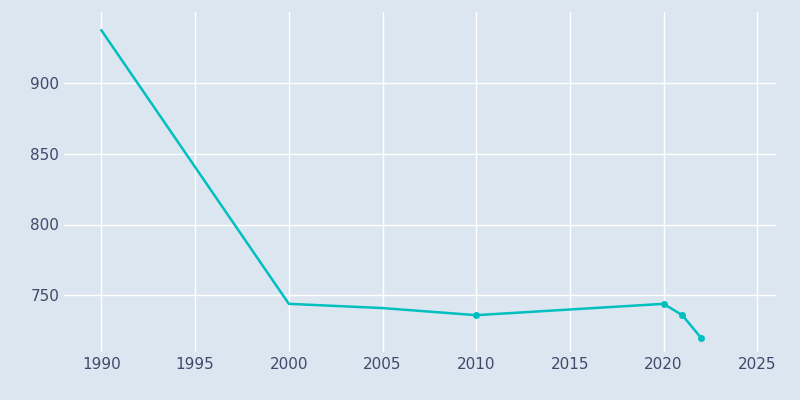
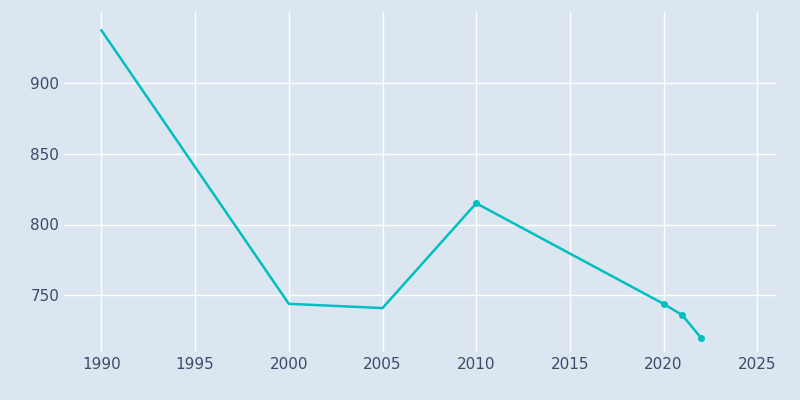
2010: 736 -> 815
